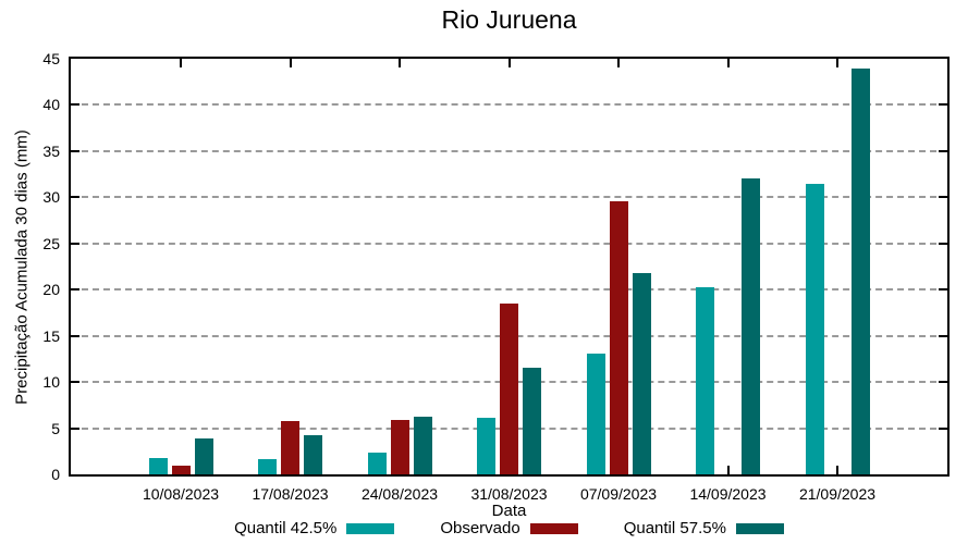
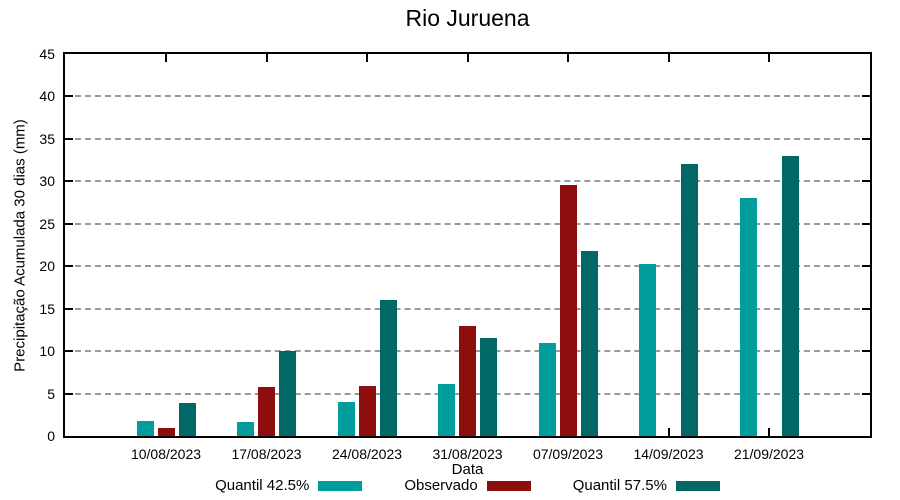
Quantil 57.5%/17/08/2023: 4 -> 10
Quantil 42.5%/24/08/2023: 2 -> 4
Quantil 57.5%/24/08/2023: 6 -> 16
Observado/31/08/2023: 18 -> 13
Quantil 42.5%/07/09/2023: 13 -> 11
Quantil 42.5%/21/09/2023: 31 -> 28
Quantil 57.5%/21/09/2023: 44 -> 33
